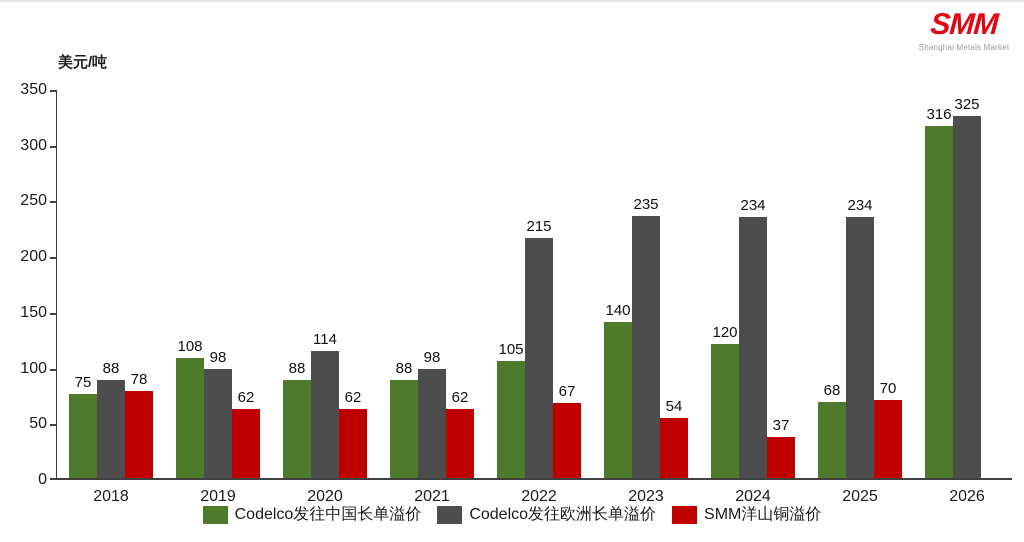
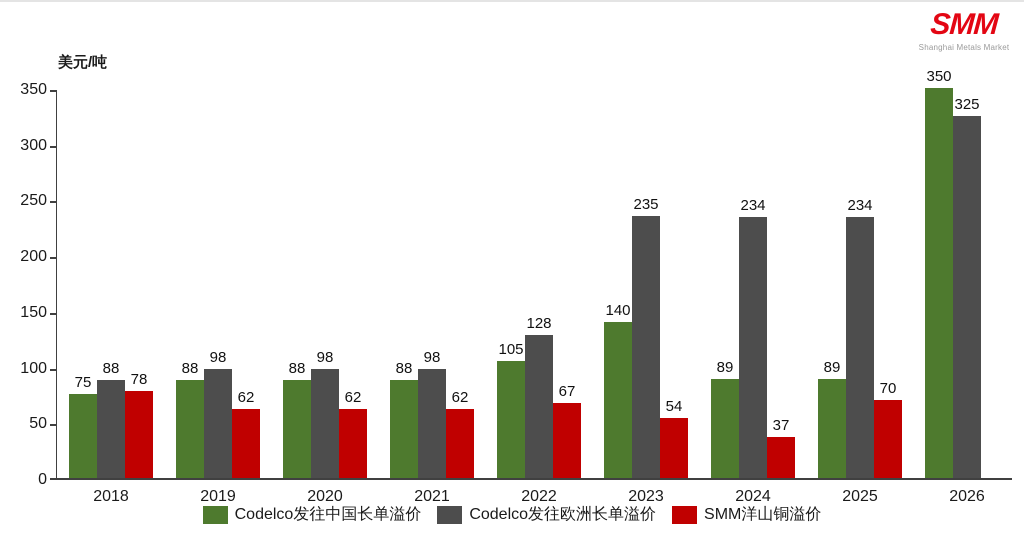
Codelco发往中国长单溢价/2019: 108 -> 88
Codelco发往欧洲长单溢价/2020: 114 -> 98
Codelco发往欧洲长单溢价/2022: 215 -> 128
Codelco发往中国长单溢价/2024: 120 -> 89
Codelco发往中国长单溢价/2025: 68 -> 89
Codelco发往中国长单溢价/2026: 316 -> 350
